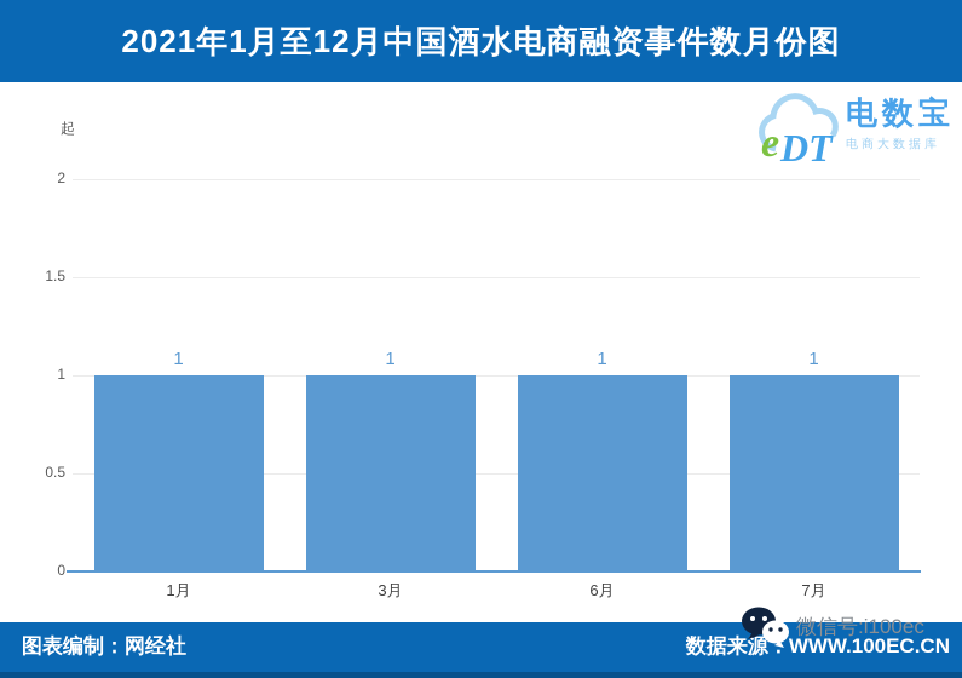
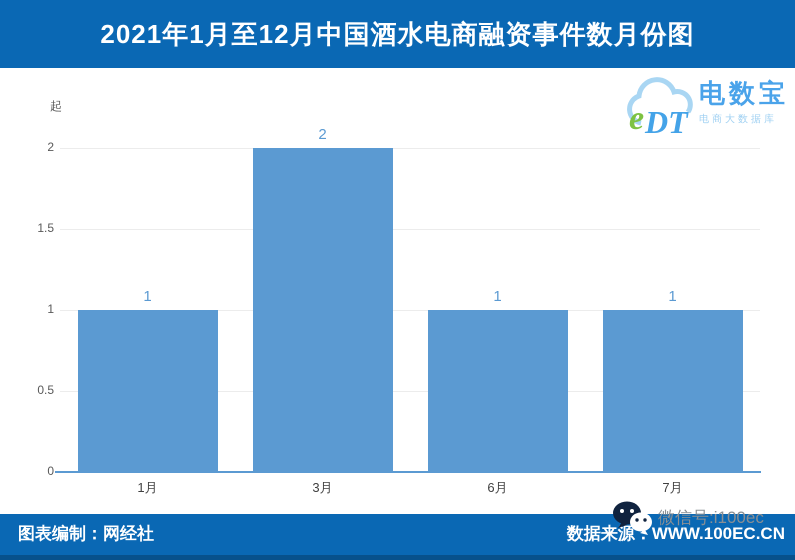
3月: 1 -> 2
